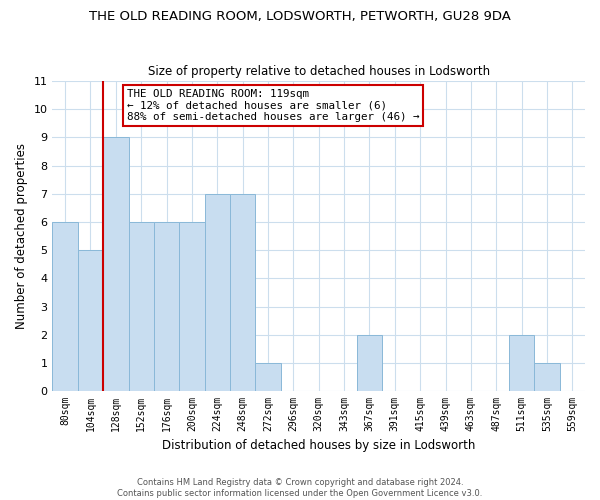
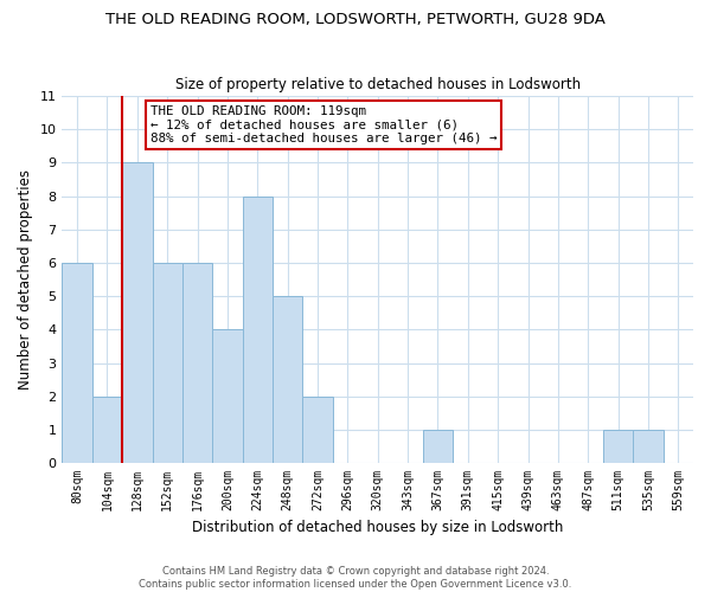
104sqm: 5 -> 2
200sqm: 6 -> 4
224sqm: 7 -> 8
248sqm: 7 -> 5
272sqm: 1 -> 2
367sqm: 2 -> 1
511sqm: 2 -> 1
